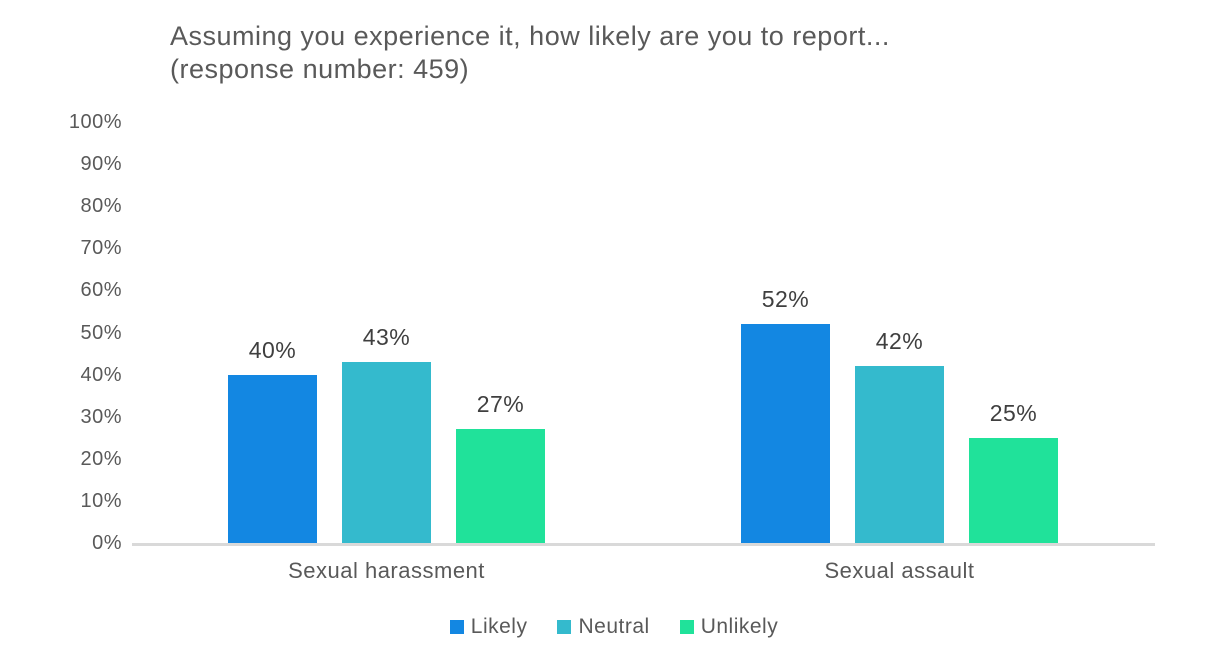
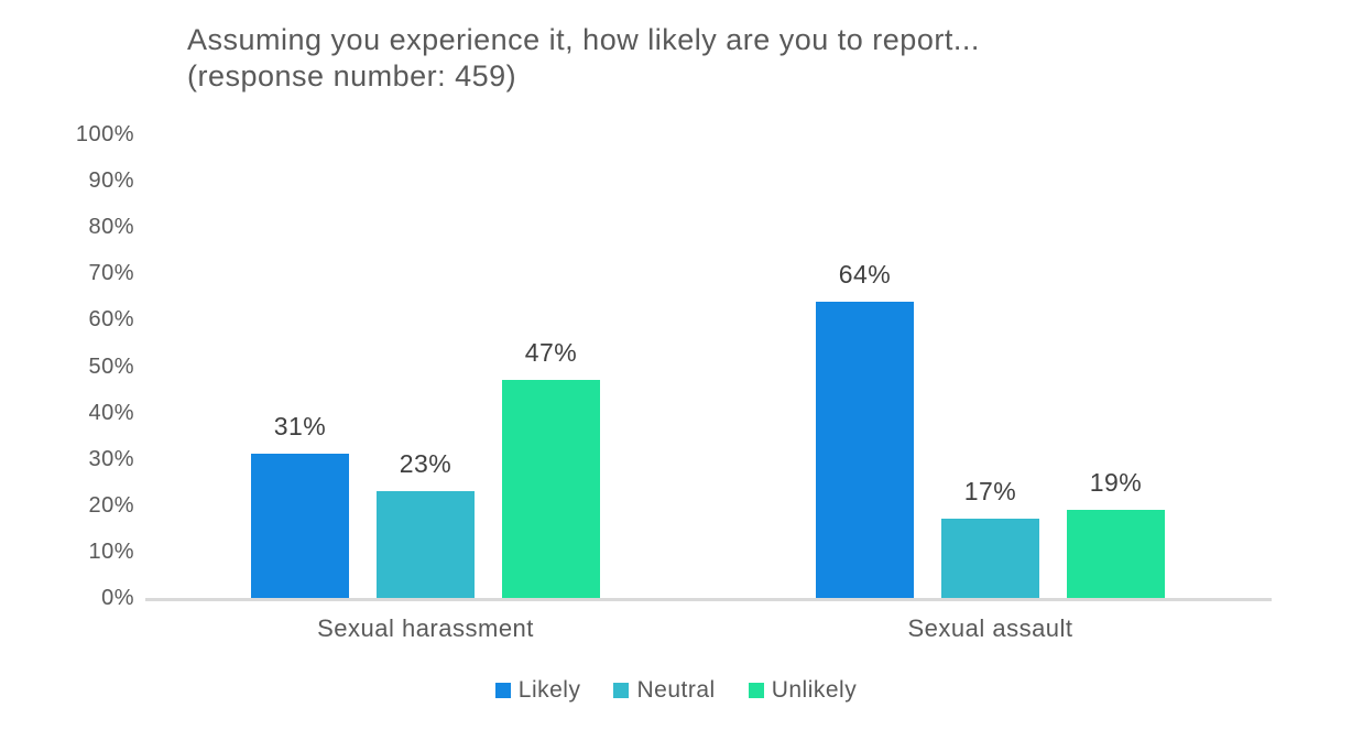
Likely/Sexual harassment: 40% -> 31%
Neutral/Sexual harassment: 43% -> 23%
Unlikely/Sexual harassment: 27% -> 47%
Likely/Sexual assault: 52% -> 64%
Neutral/Sexual assault: 42% -> 17%
Unlikely/Sexual assault: 25% -> 19%
